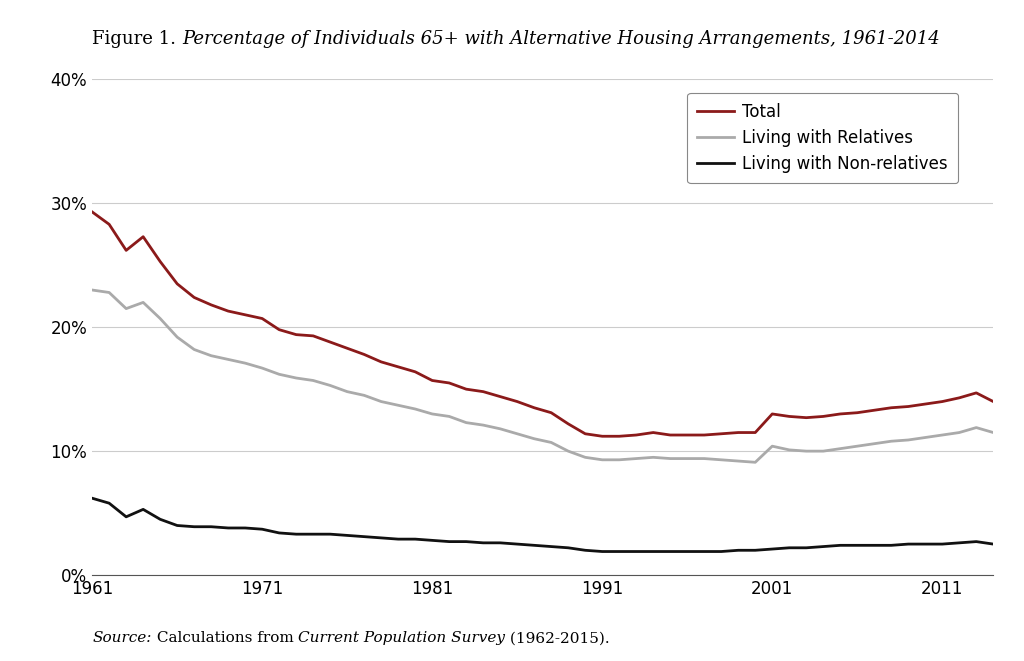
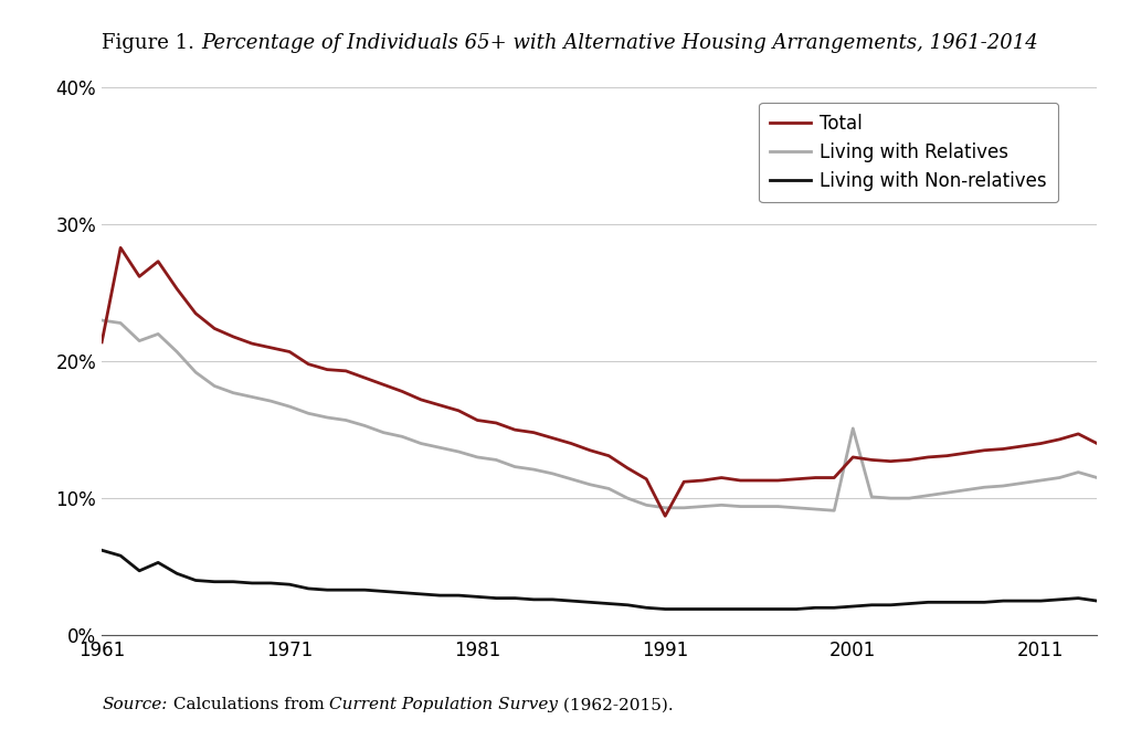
Total/1961: 29.3% -> 21.4%
Total/1991: 11.2% -> 8.7%
Living with Relatives/2001: 10.4% -> 15.1%
